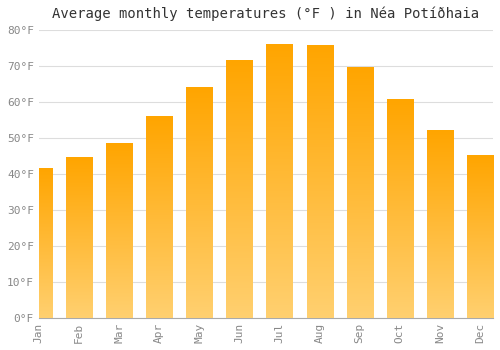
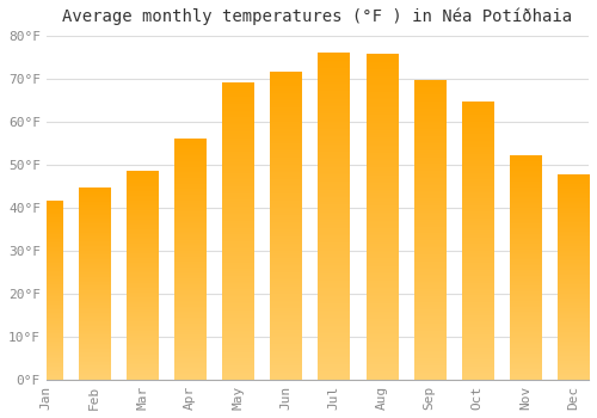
May: 64.0°F -> 69.0°F
Oct: 60.5°F -> 64.5°F
Dec: 45.0°F -> 47.5°F
